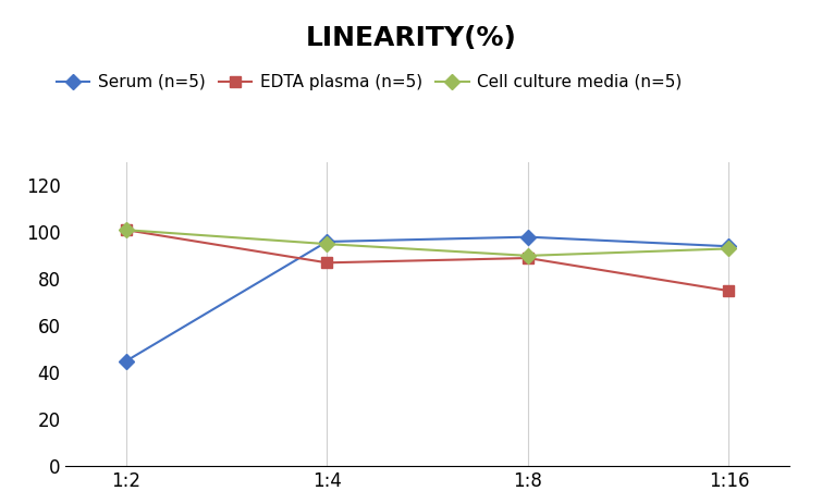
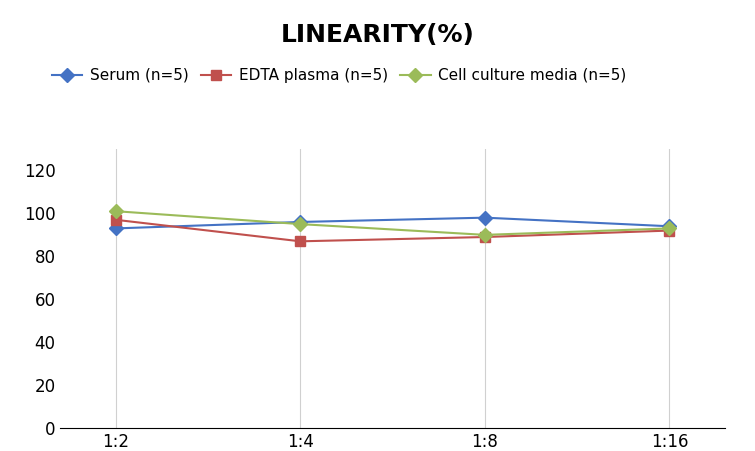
Serum (n=5)/1:2: 45 -> 93
EDTA plasma (n=5)/1:2: 101 -> 97
EDTA plasma (n=5)/1:16: 75 -> 92
